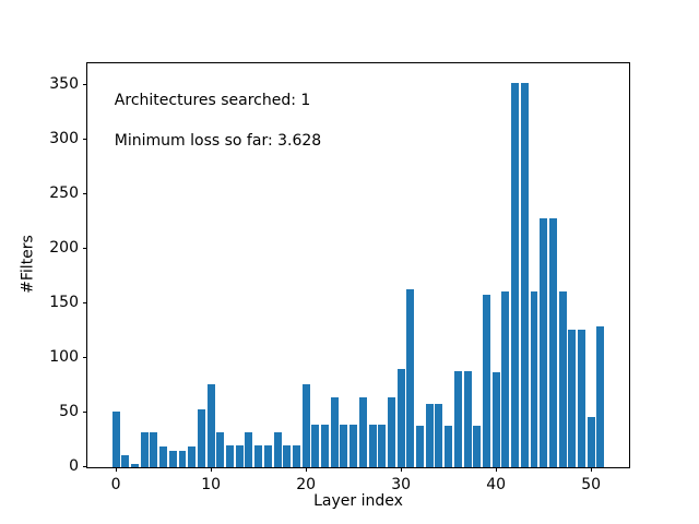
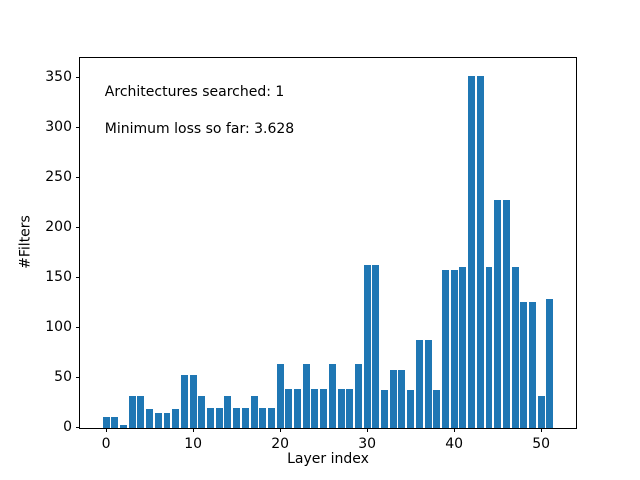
0: 51 -> 11
10: 76 -> 53
20: 76 -> 64
30: 90 -> 163
40: 87 -> 158
50: 46 -> 32
